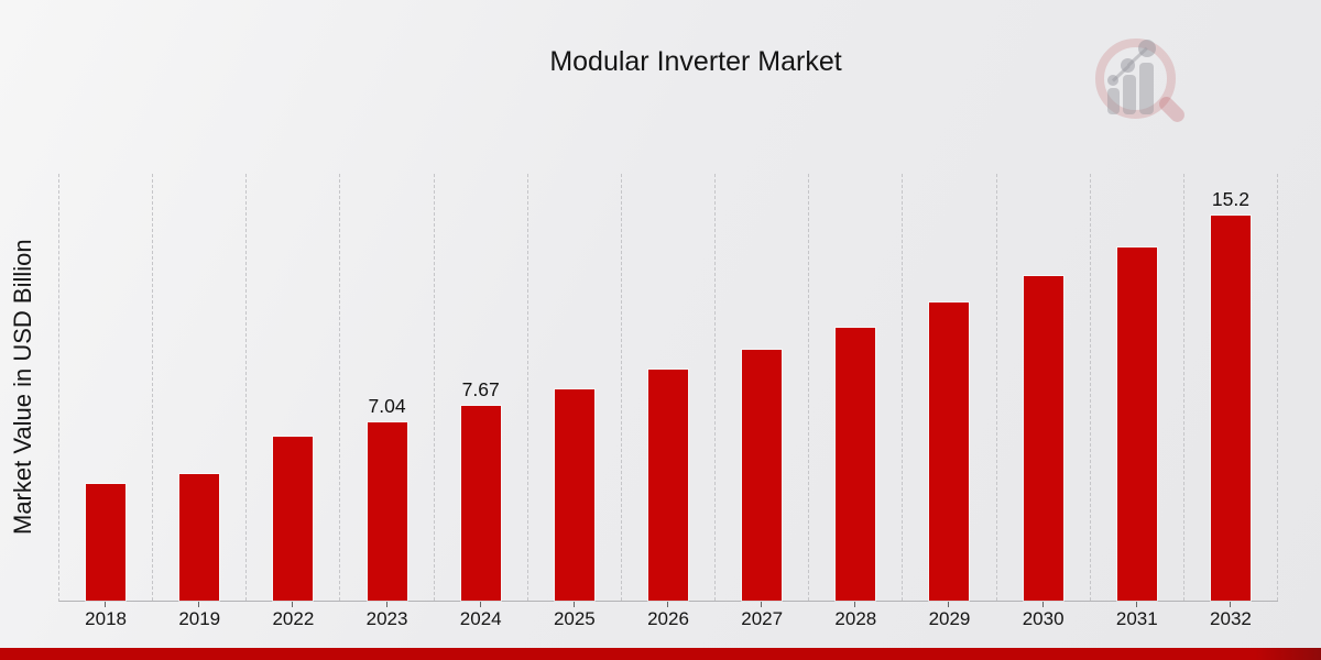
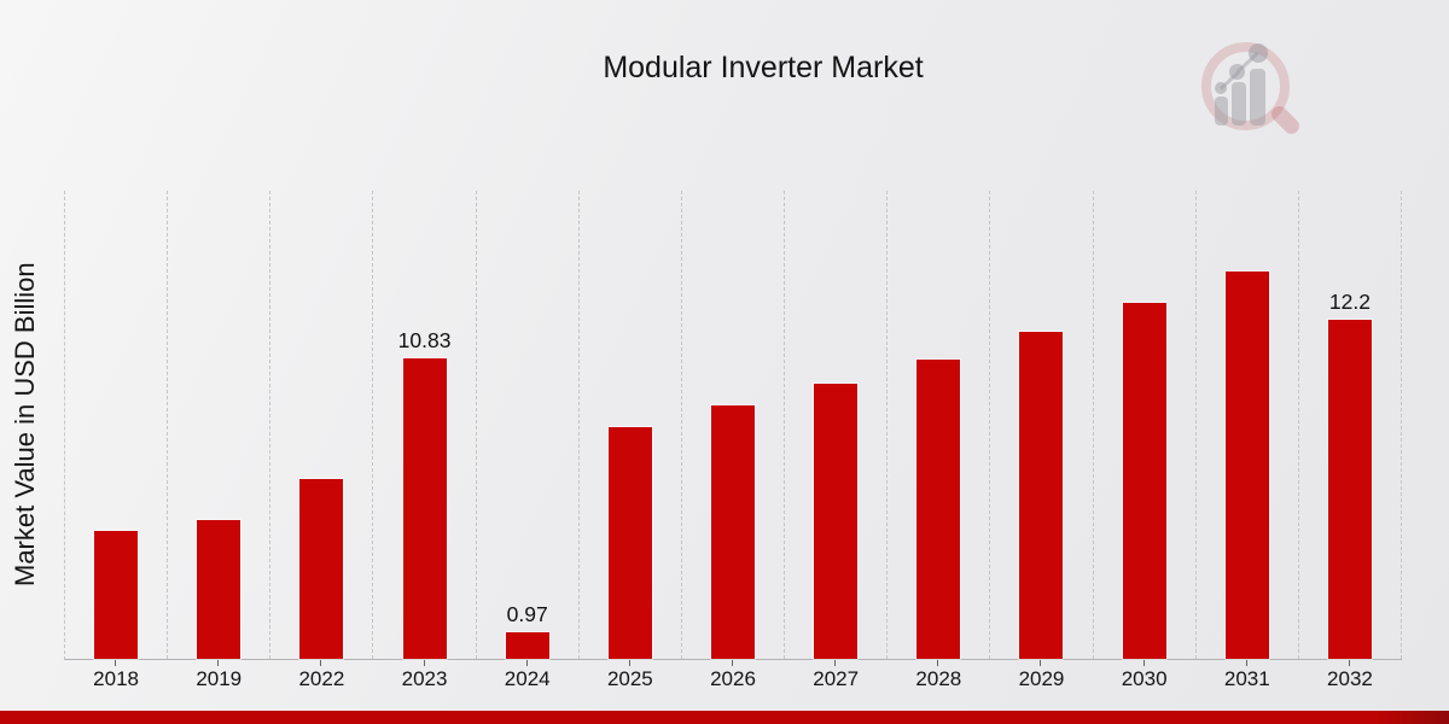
2023: 7.04 -> 10.83
2024: 7.67 -> 0.97
2032: 15.2 -> 12.2
